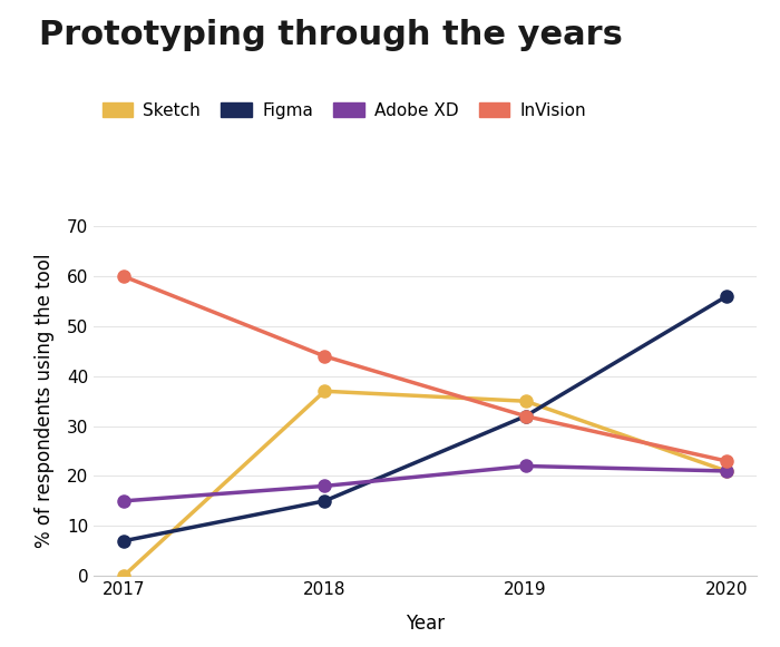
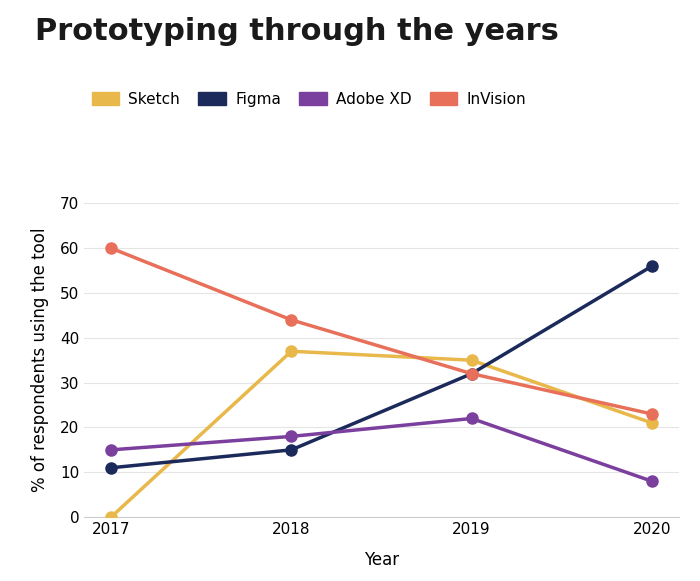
Figma/2017: 7 -> 11
Adobe XD/2020: 21 -> 8
